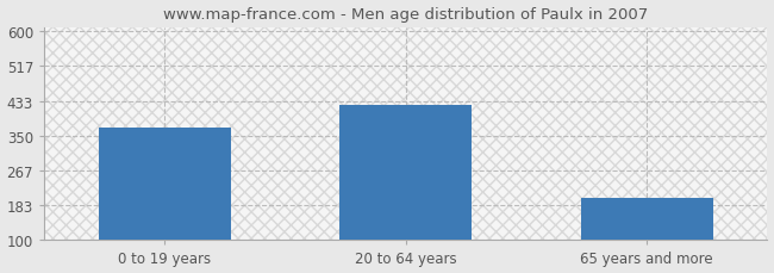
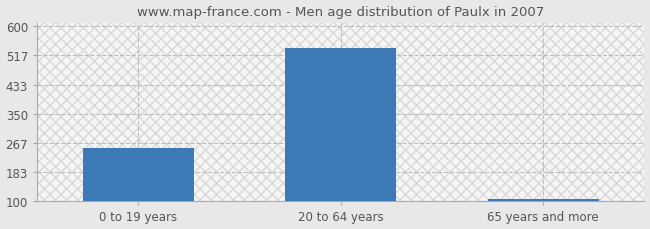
0 to 19 years: 370 -> 252
20 to 64 years: 425 -> 537
65 years and more: 200 -> 107
